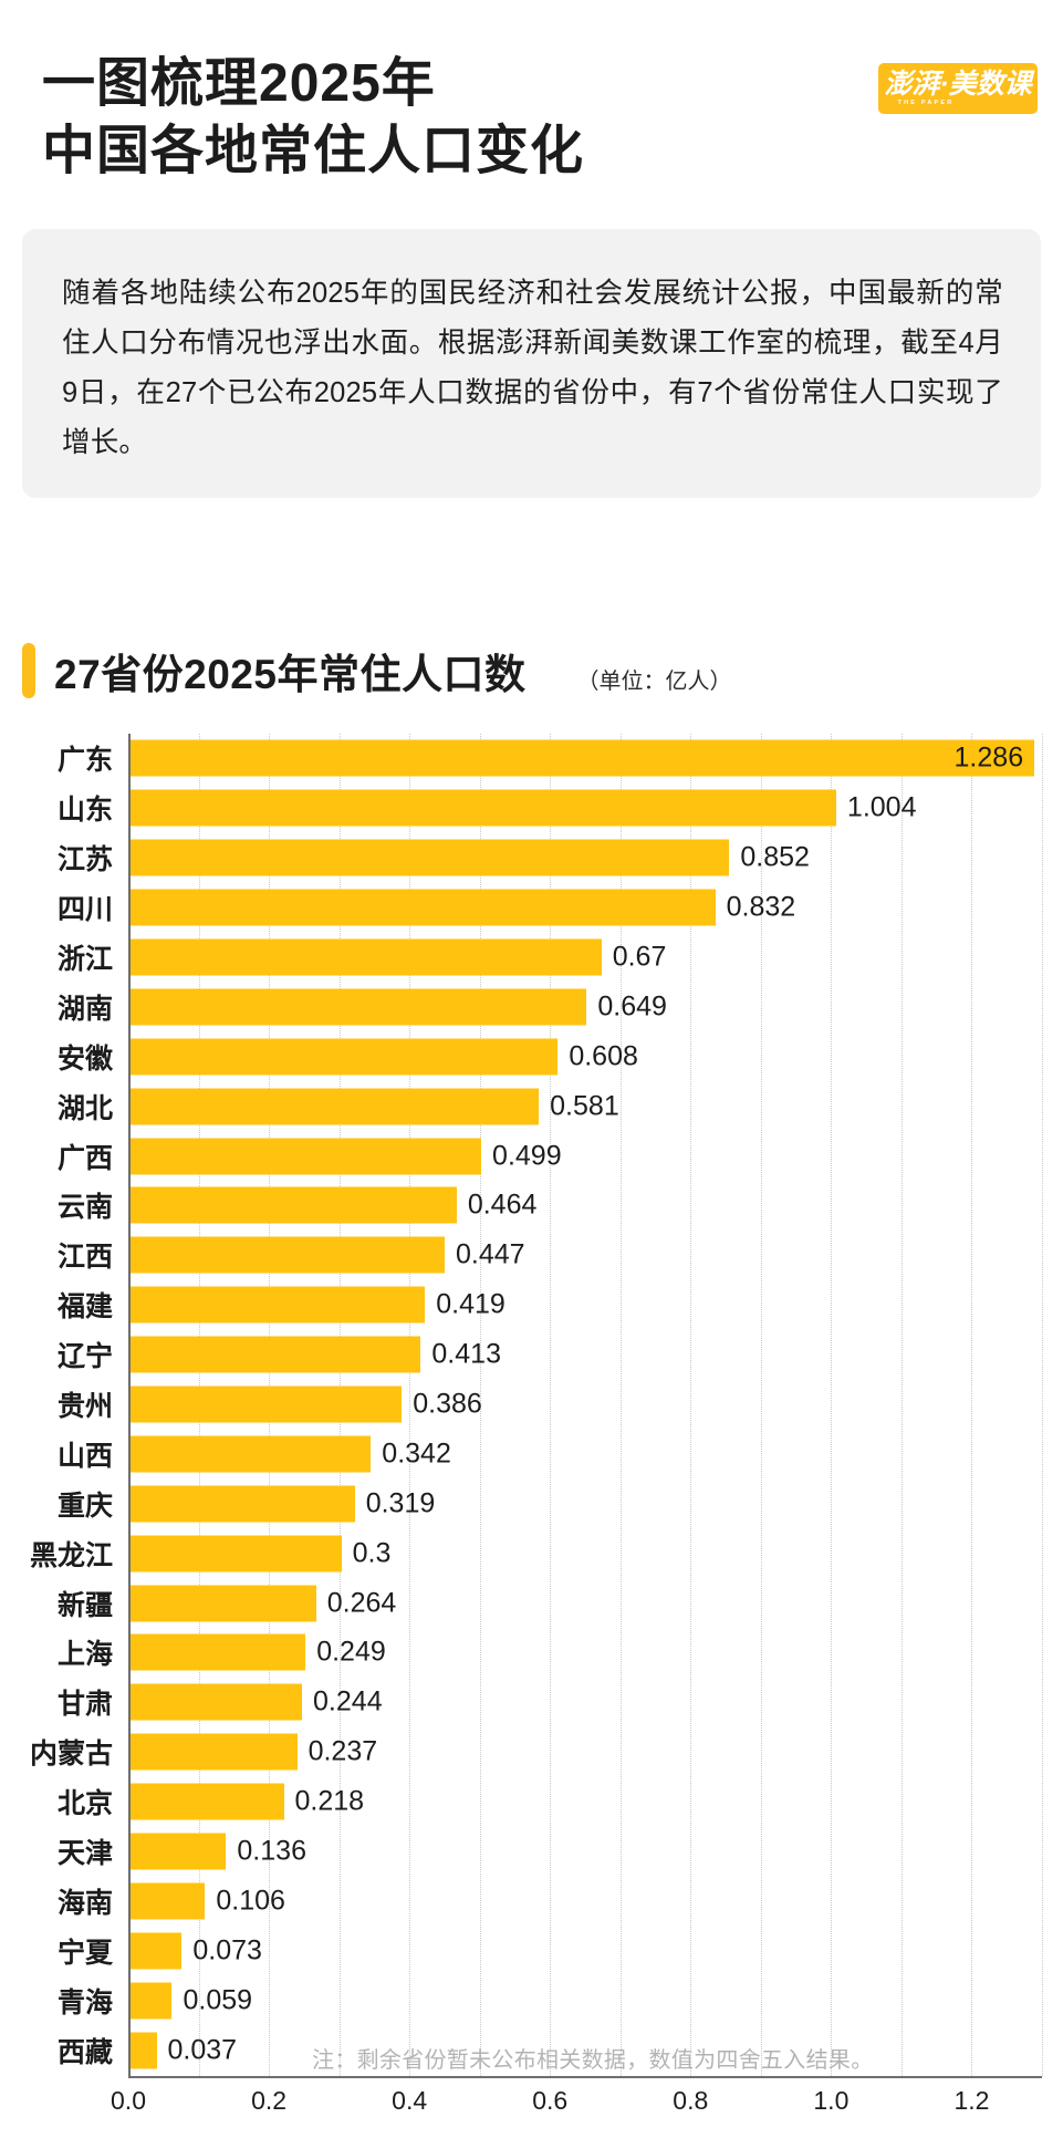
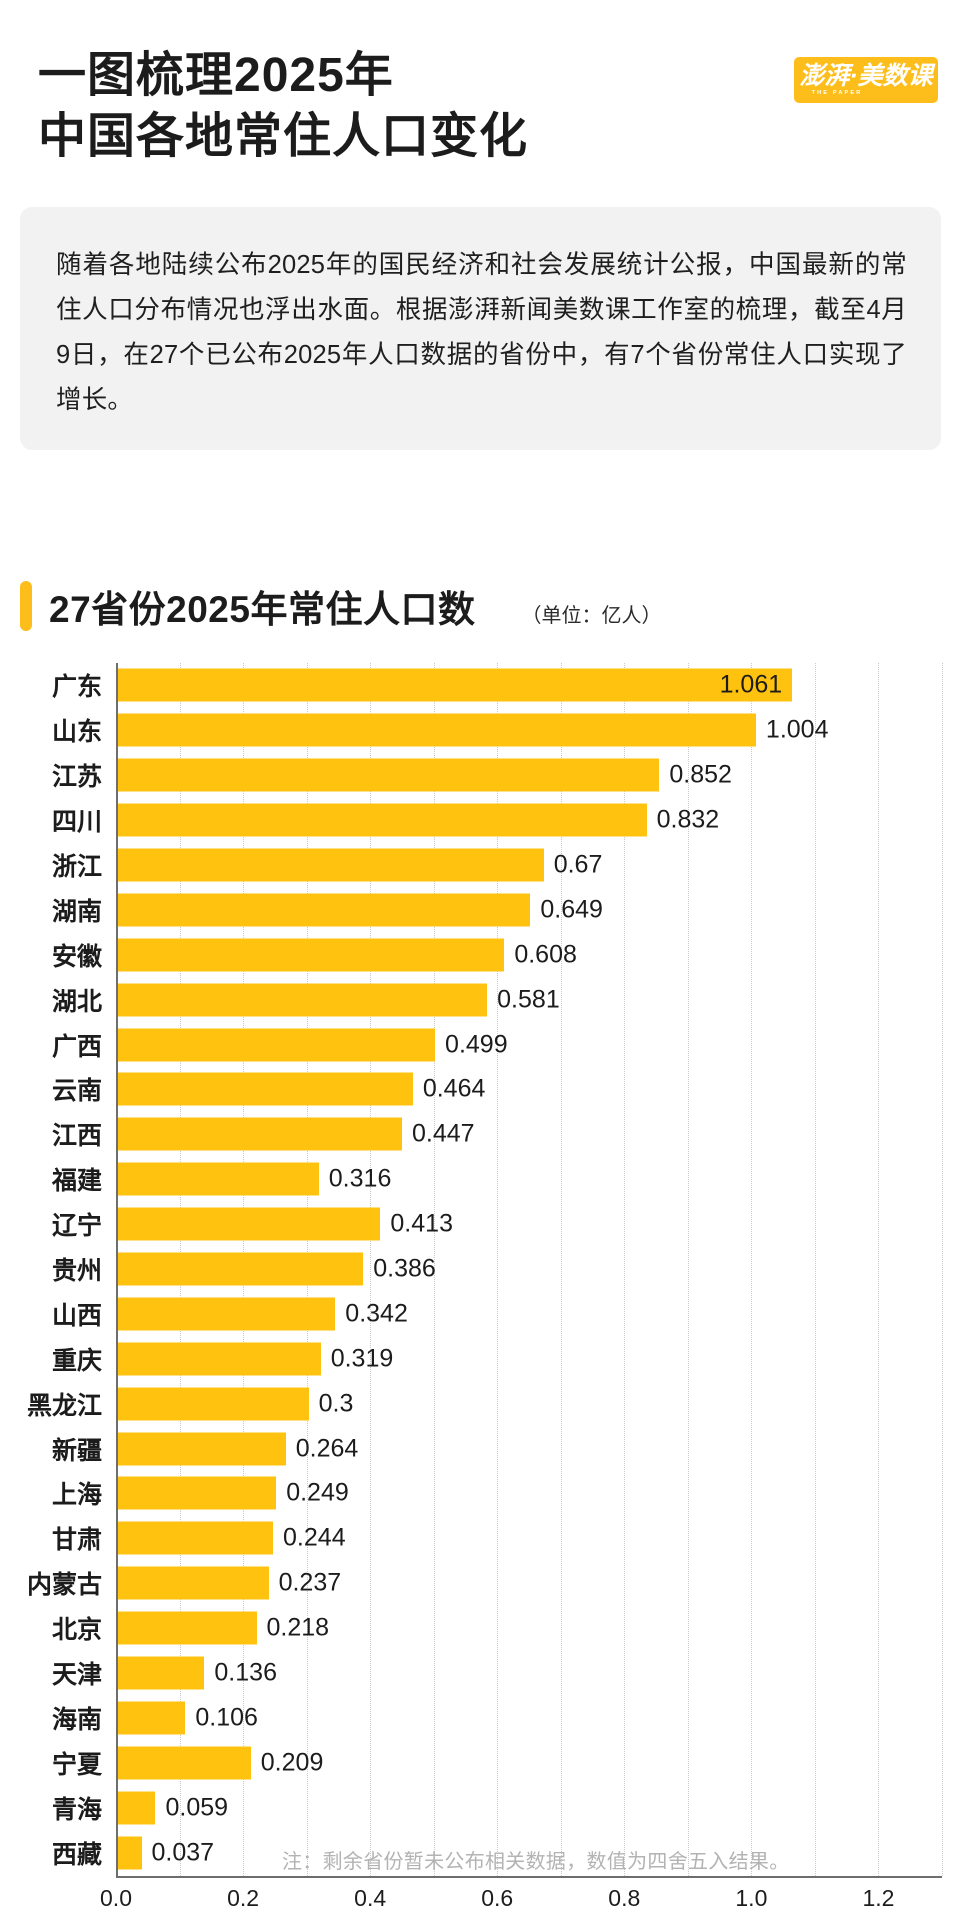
广东: 1.286 -> 1.061
福建: 0.419 -> 0.316
宁夏: 0.073 -> 0.209
